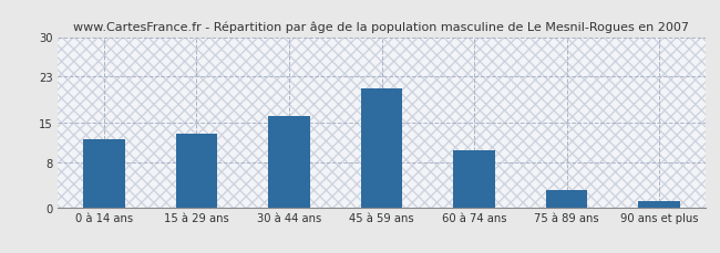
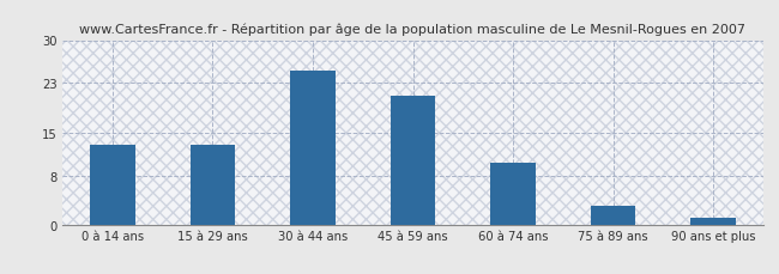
0 à 14 ans: 12 -> 13
30 à 44 ans: 16 -> 25
